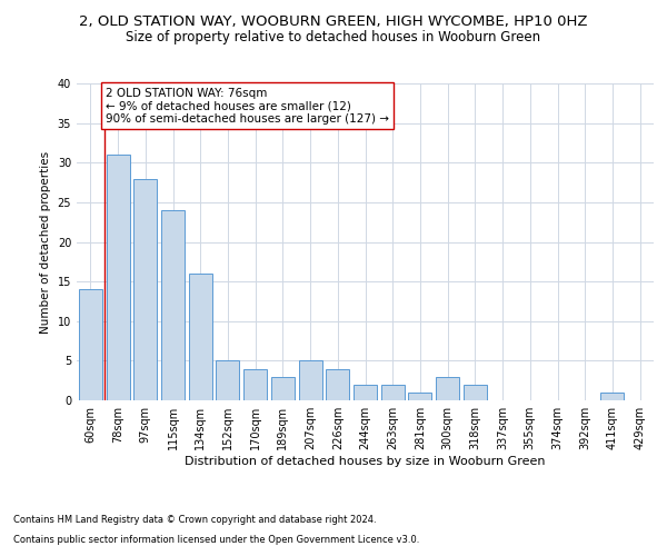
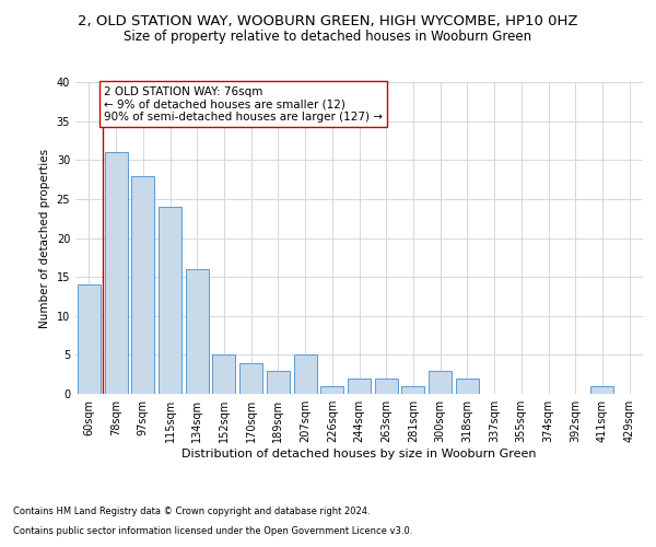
226sqm: 4 -> 1
